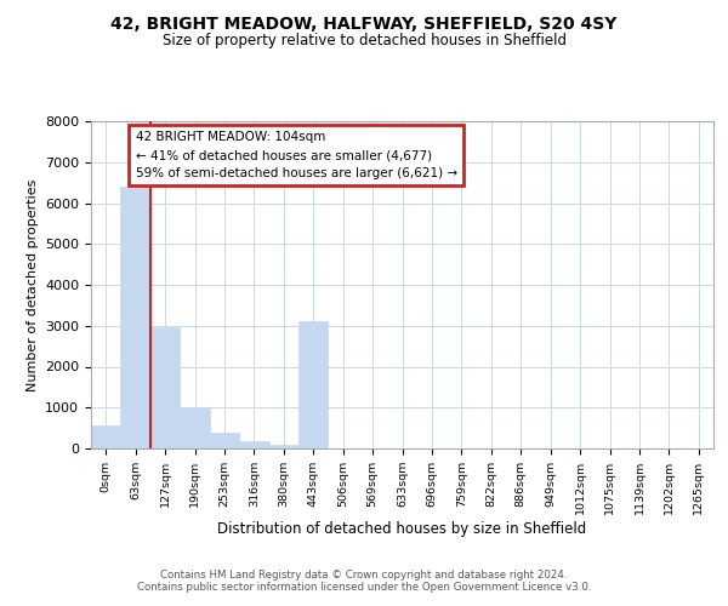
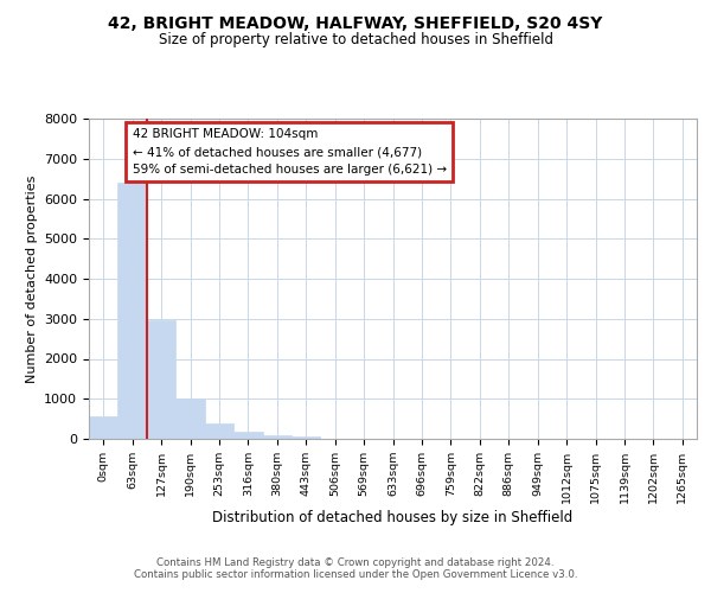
443sqm: 3100 -> 60
